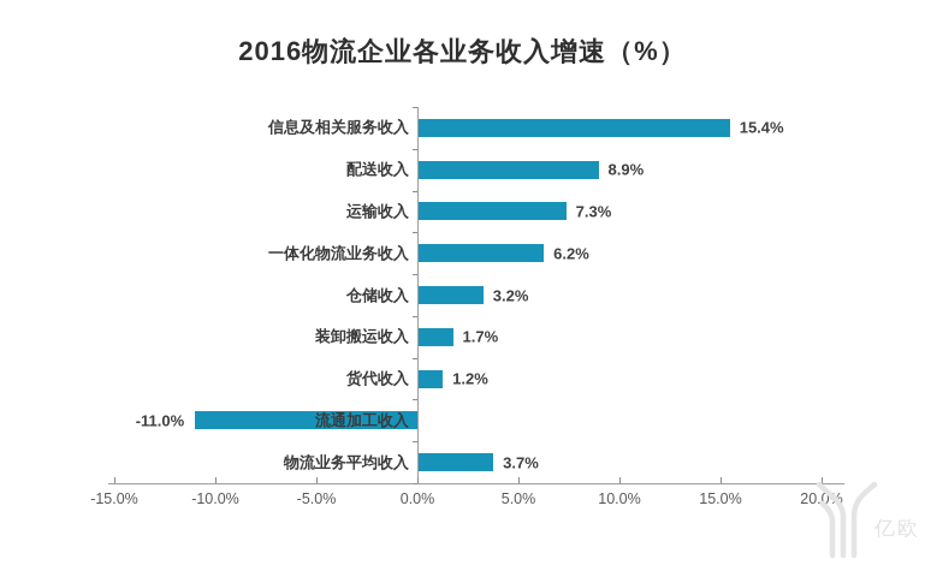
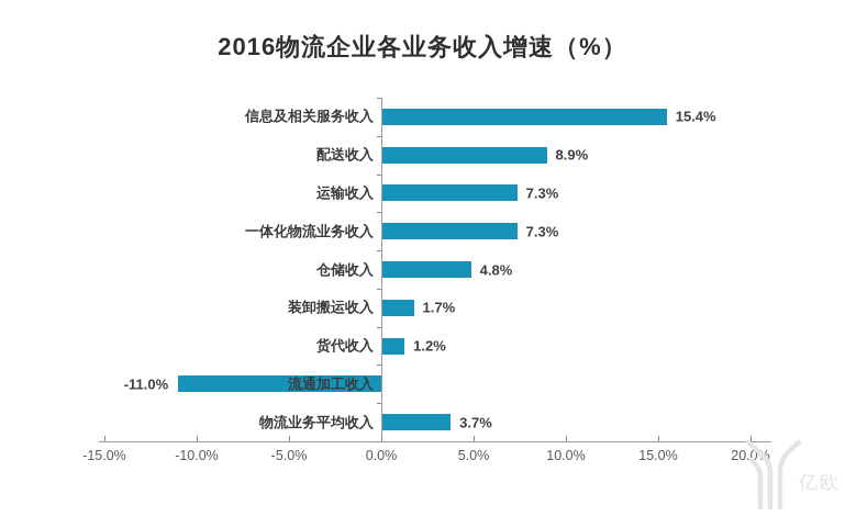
一体化物流业务收入: 6.2% -> 7.3%
仓储收入: 3.2% -> 4.8%
